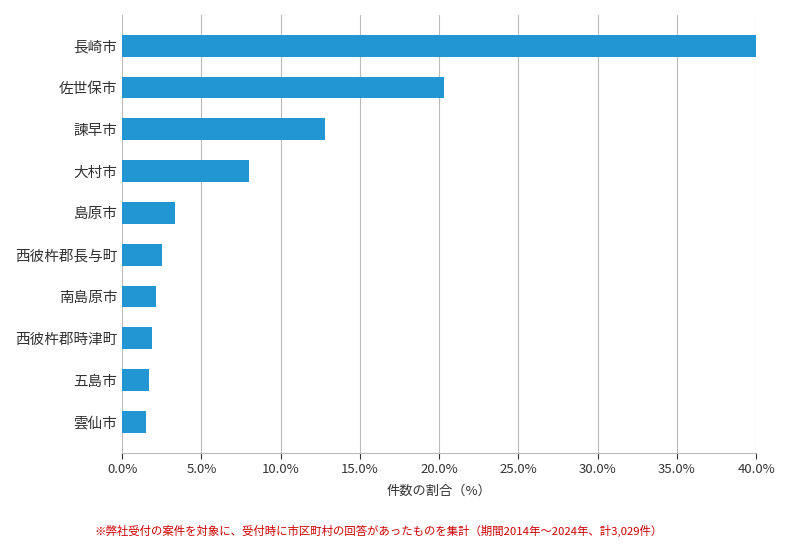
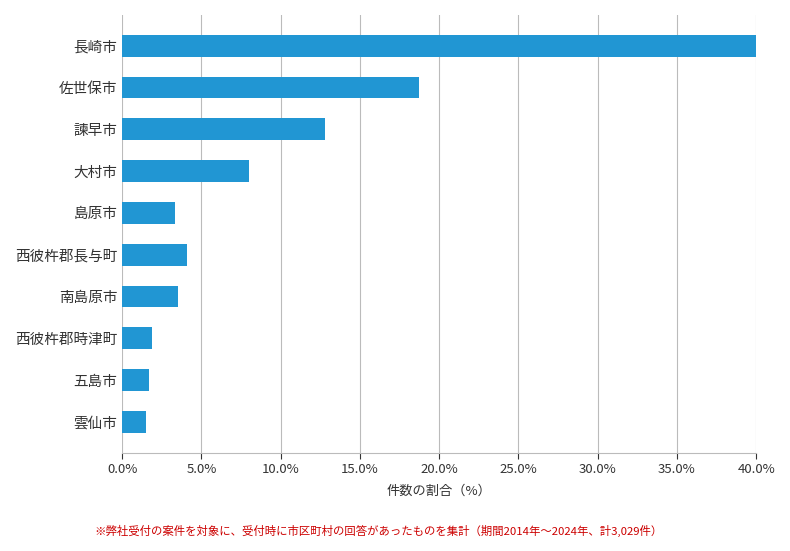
佐世保市: 20.3% -> 18.7%
西彼杵郡長与町: 2.5% -> 4.1%
南島原市: 2.1% -> 3.5%
